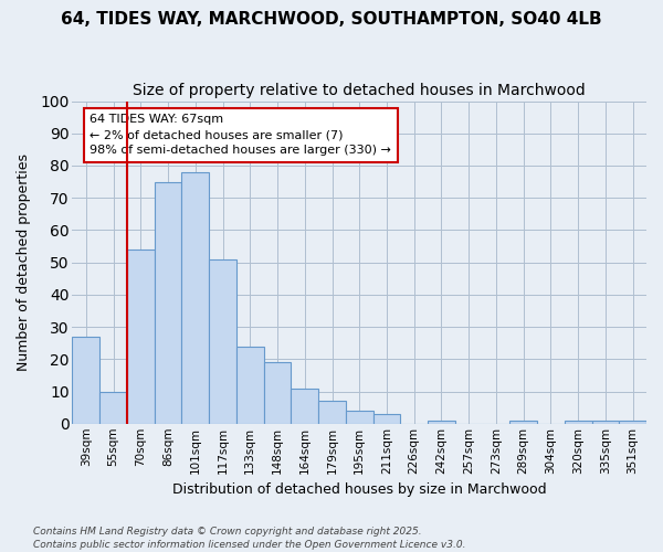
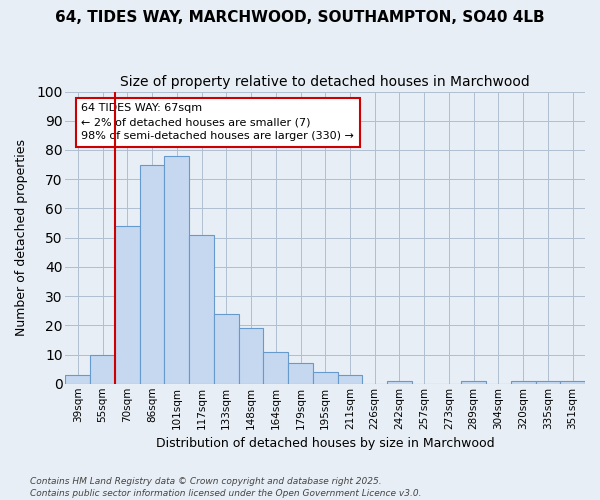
39sqm: 27 -> 3
